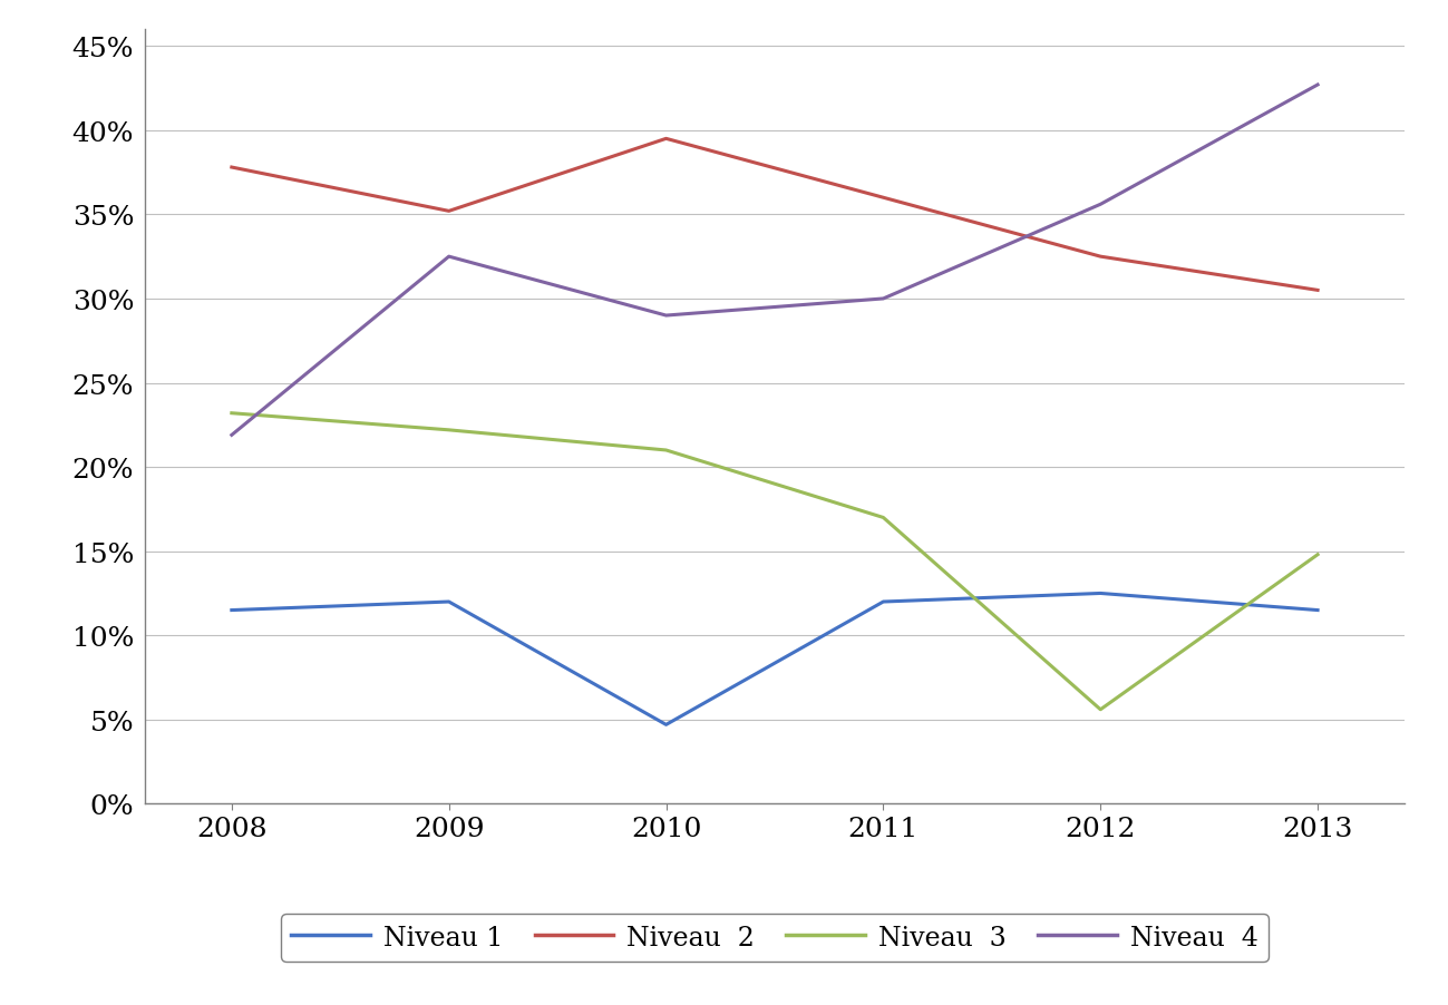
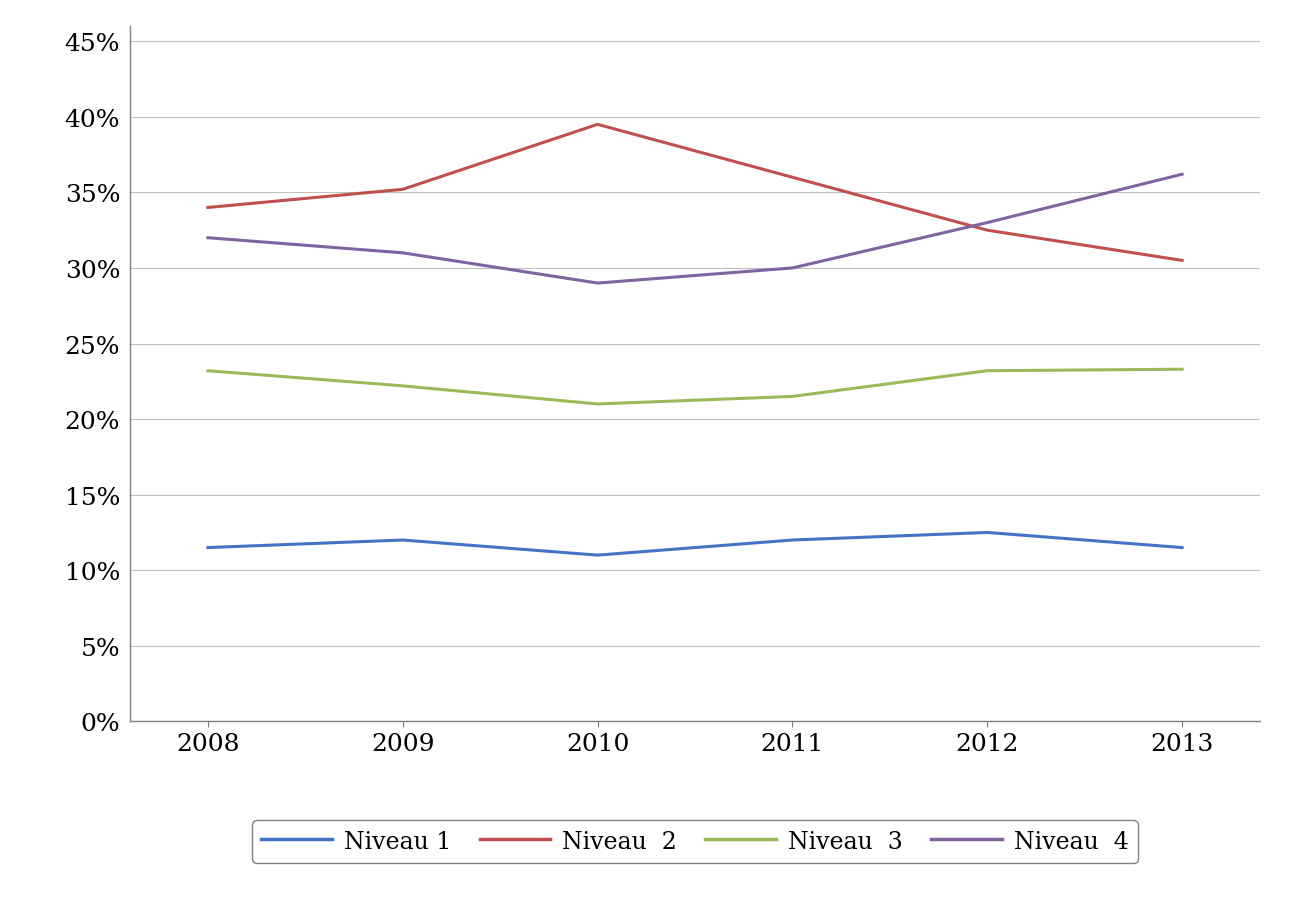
Niveau 2/2008: 37.8% -> 34.0%
Niveau 4/2008: 21.9% -> 32.0%
Niveau 4/2009: 32.5% -> 31.0%
Niveau 1/2010: 4.7% -> 11.0%
Niveau 3/2011: 17.0% -> 21.5%
Niveau 3/2012: 5.6% -> 23.2%
Niveau 4/2012: 35.6% -> 33.0%
Niveau 3/2013: 14.8% -> 23.3%
Niveau 4/2013: 42.7% -> 36.2%
